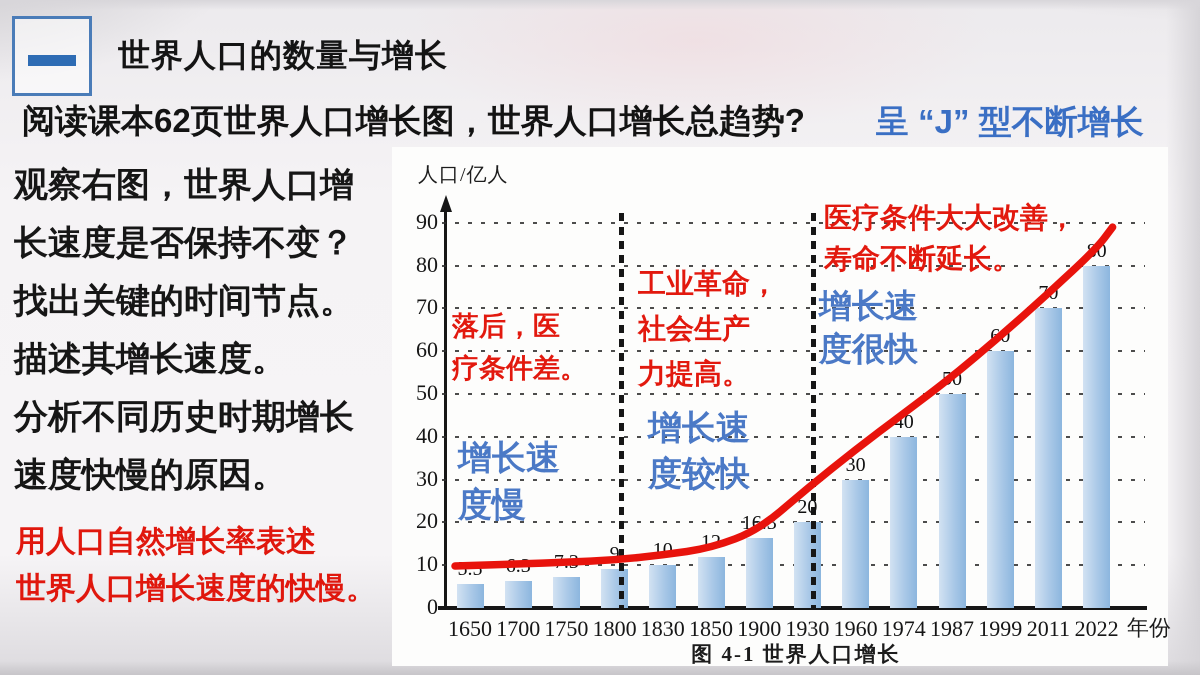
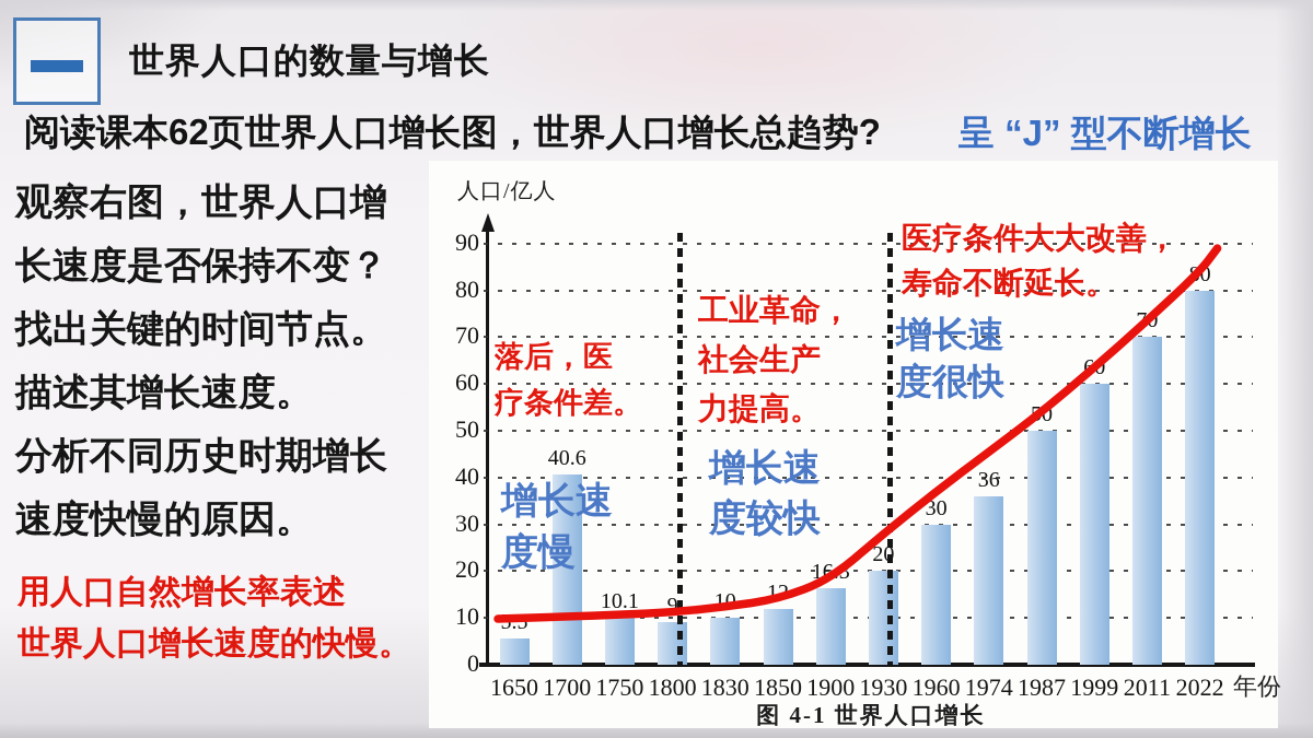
1700: 6.3 -> 40.6
1750: 7.3 -> 10.1
1974: 40 -> 36
